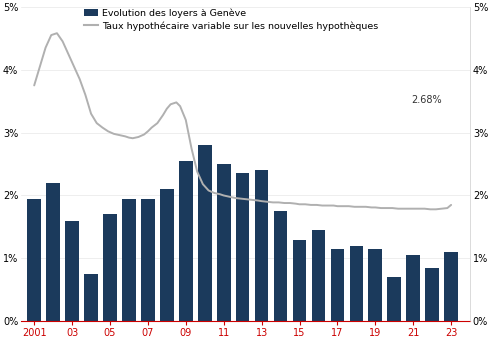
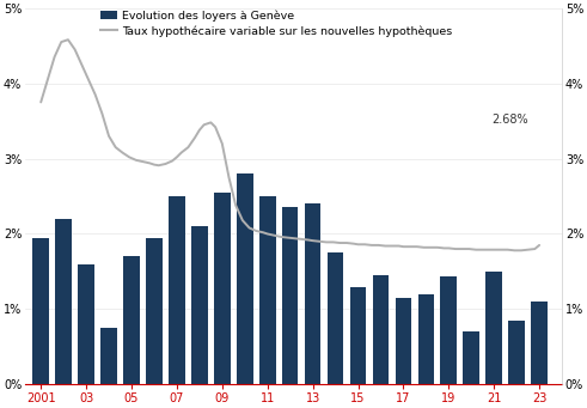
Evolution des loyers à Genève/07: 1.95% -> 2.50%
Evolution des loyers à Genève/19: 1.15% -> 1.44%
Evolution des loyers à Genève/21: 1.05% -> 1.50%
